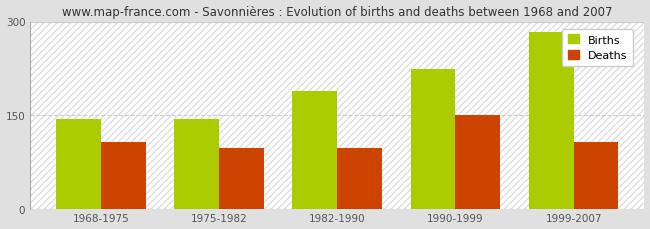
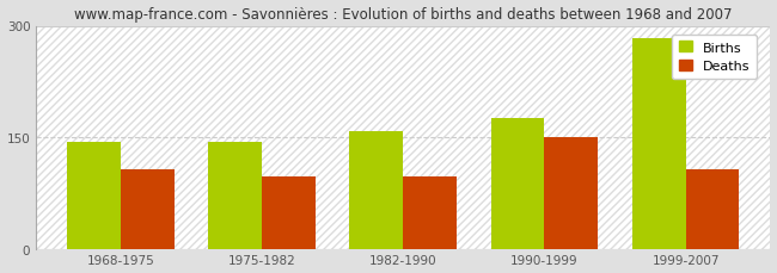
Births/1982-1990: 188 -> 158
Births/1990-1999: 224 -> 175
